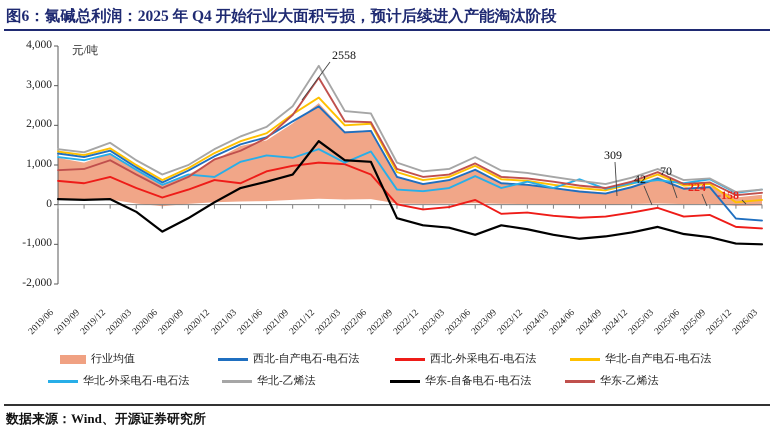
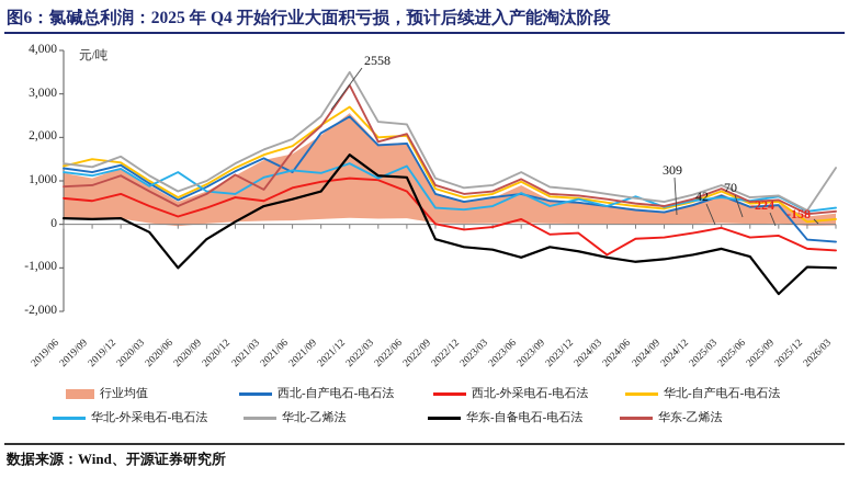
华北-自产电石-电石法/2019/09: 1200 -> 1500
华北-外采电石-电石法/2020/06: 500 -> 1200
华东-自备电石-电石法/2020/06: -700 -> -1000
华东-乙烯法/2021/03: 1400 -> 800
西北-自产电石-电石法/2021/06: 1700 -> 1200
华东-乙烯法/2022/03: 2100 -> 1900
西北-自产电石-电石法/2023/06: 900 -> 700
西北-外采电石-电石法/2024/03: -300 -> -700
华东-自备电石-电石法/2025/09: -800 -> -1600
华北-乙烯法/2026/03: 400 -> 1300
